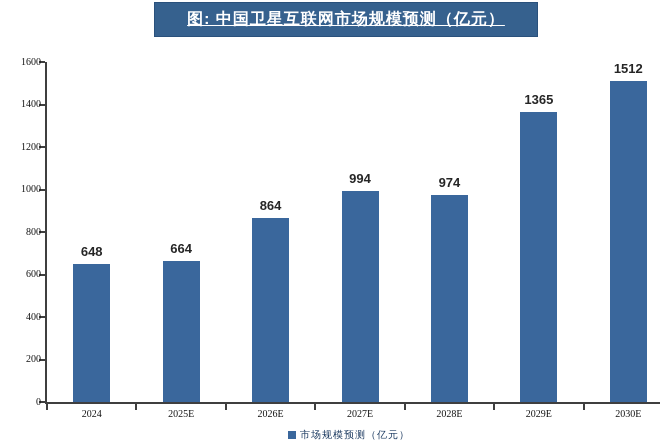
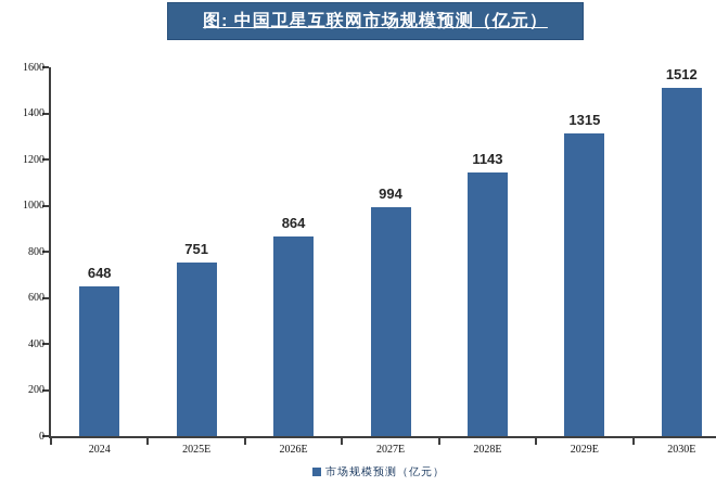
2025E: 664 -> 751
2028E: 974 -> 1143
2029E: 1365 -> 1315
